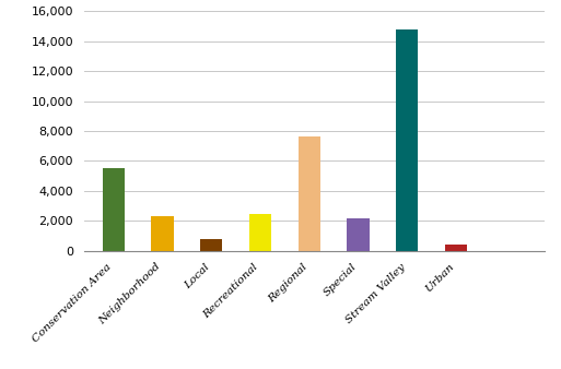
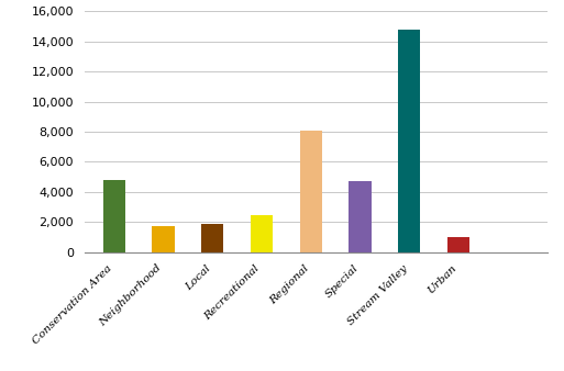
Conservation Area: 5,500 -> 4,800
Neighborhood: 2,400 -> 1,700
Local: 800 -> 1,900
Regional: 7,600 -> 8,100
Special: 2,200 -> 4,700
Urban: 400 -> 1,000
